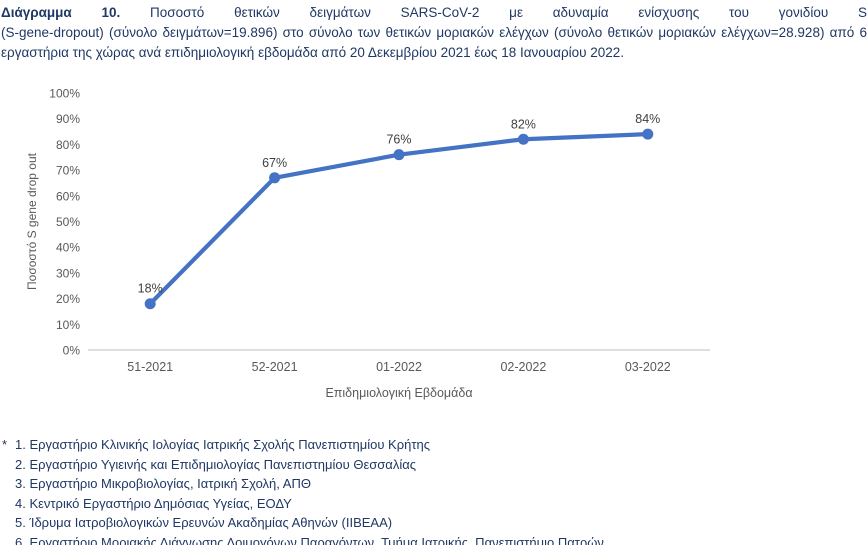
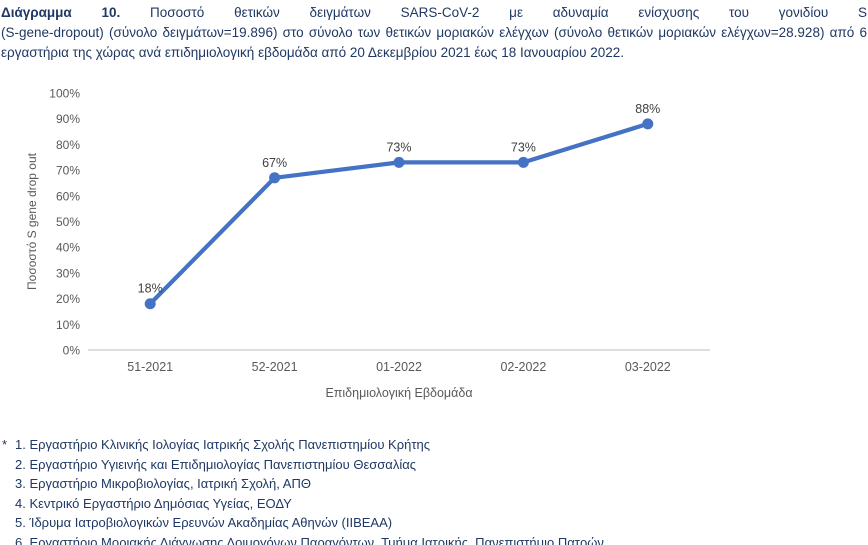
01-2022: 76% -> 73%
02-2022: 82% -> 73%
03-2022: 84% -> 88%
